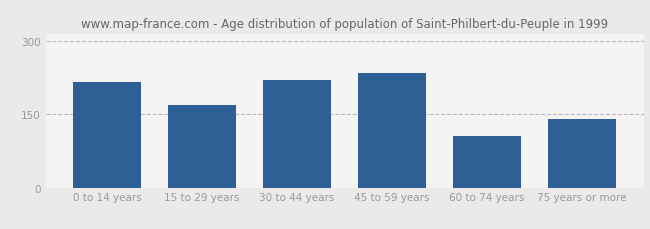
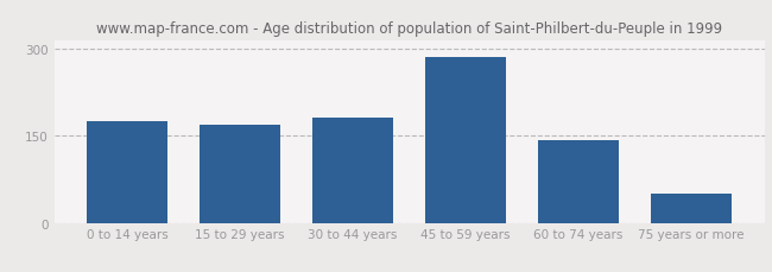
0 to 14 years: 215 -> 175
30 to 44 years: 220 -> 182
45 to 59 years: 235 -> 285
60 to 74 years: 105 -> 143
75 years or more: 140 -> 50
